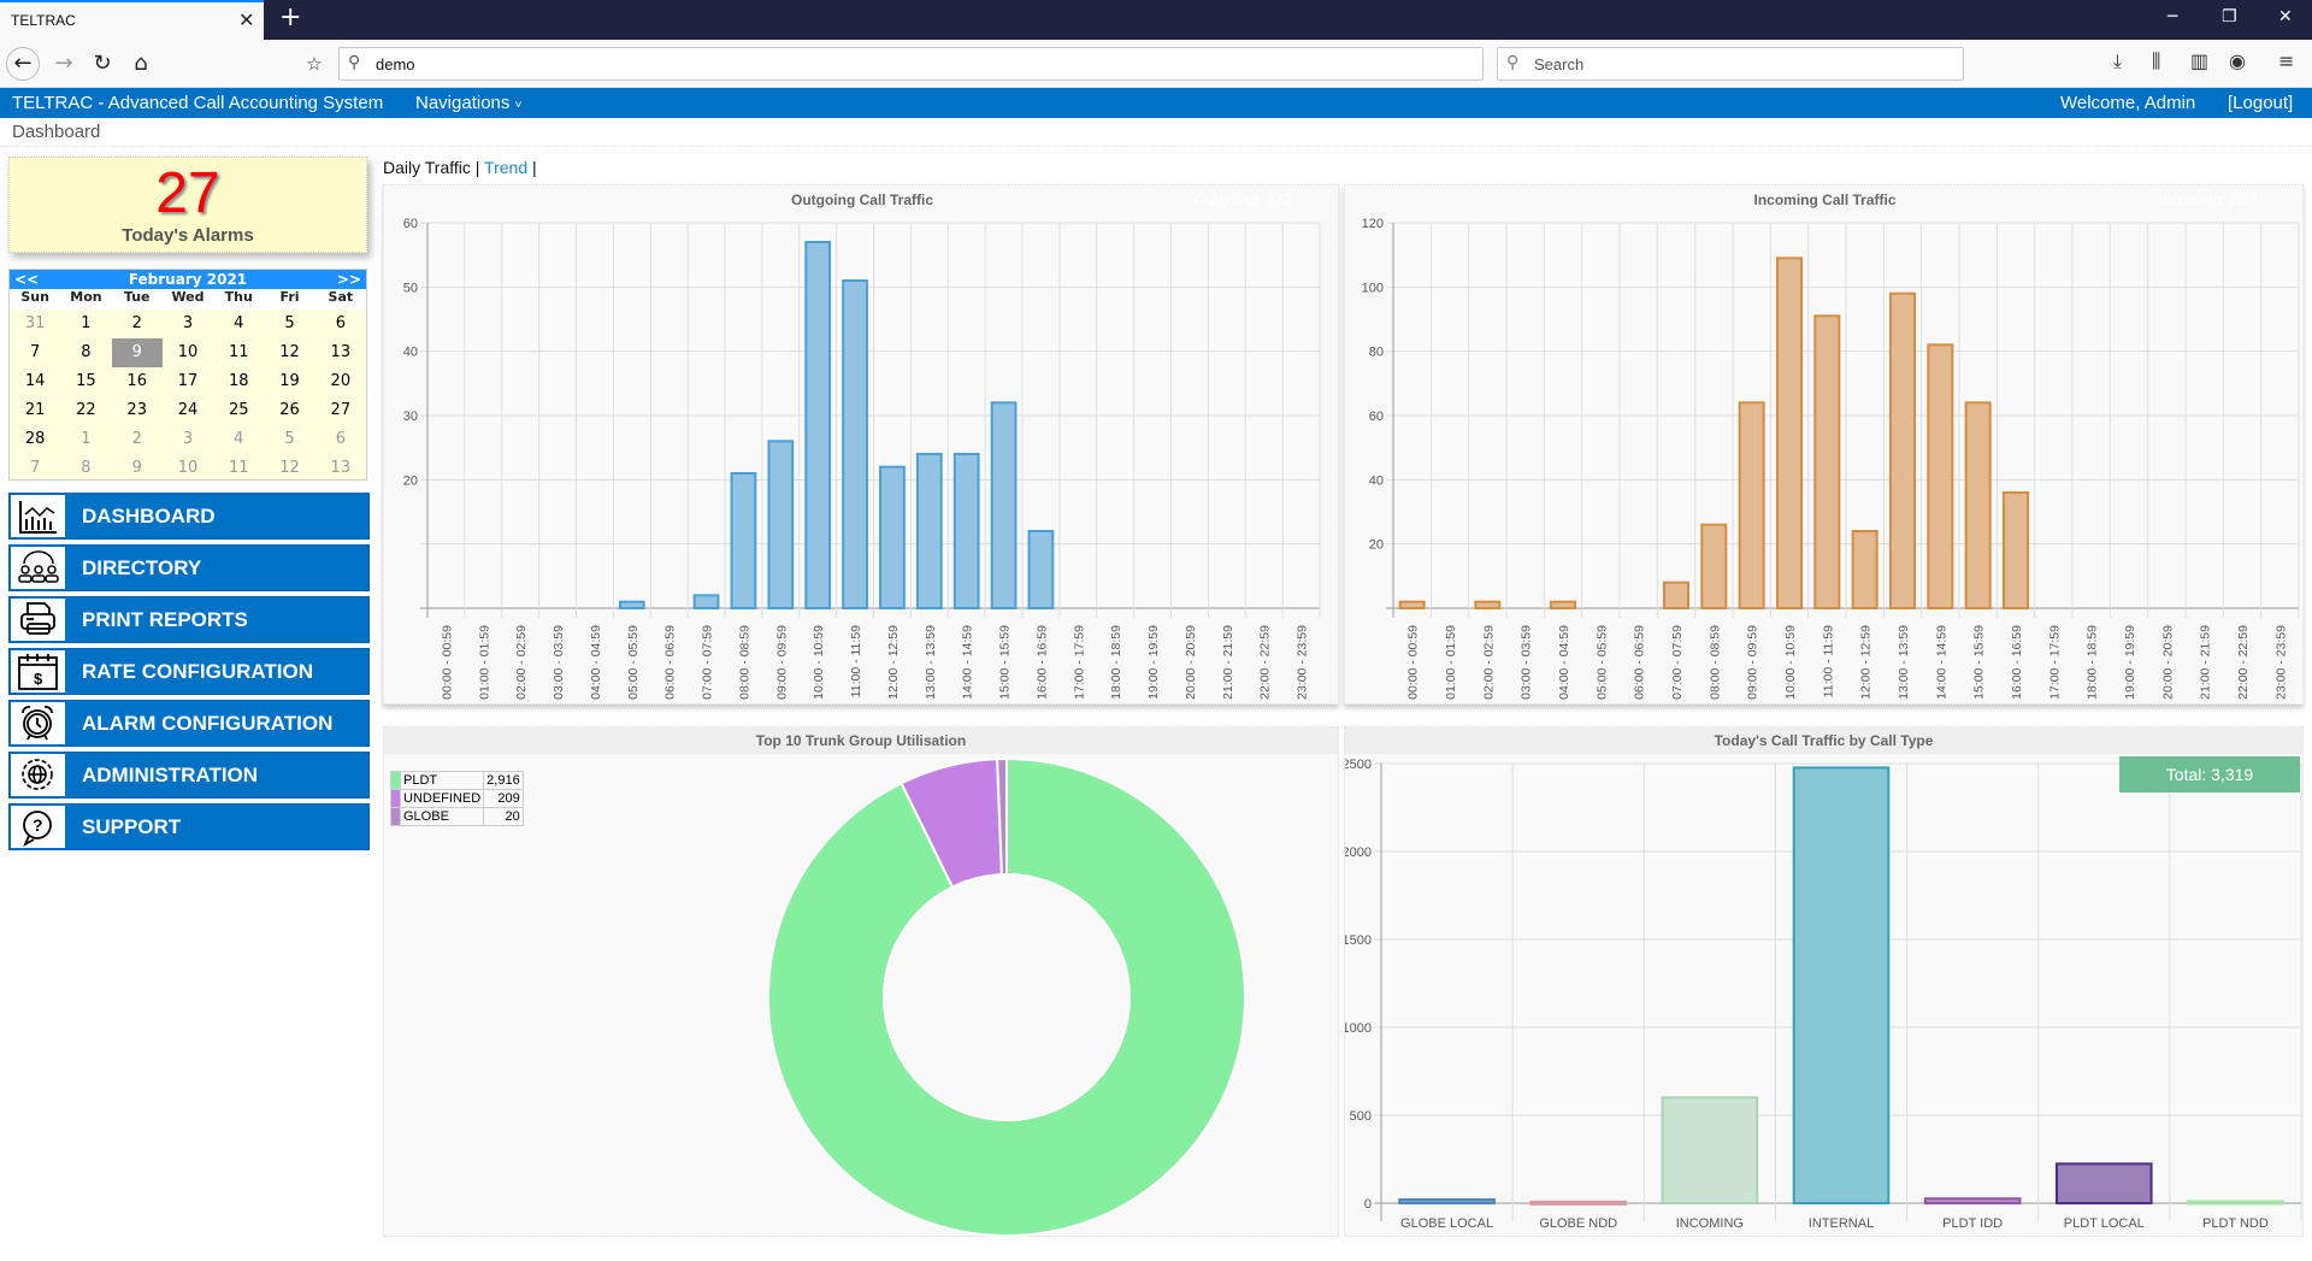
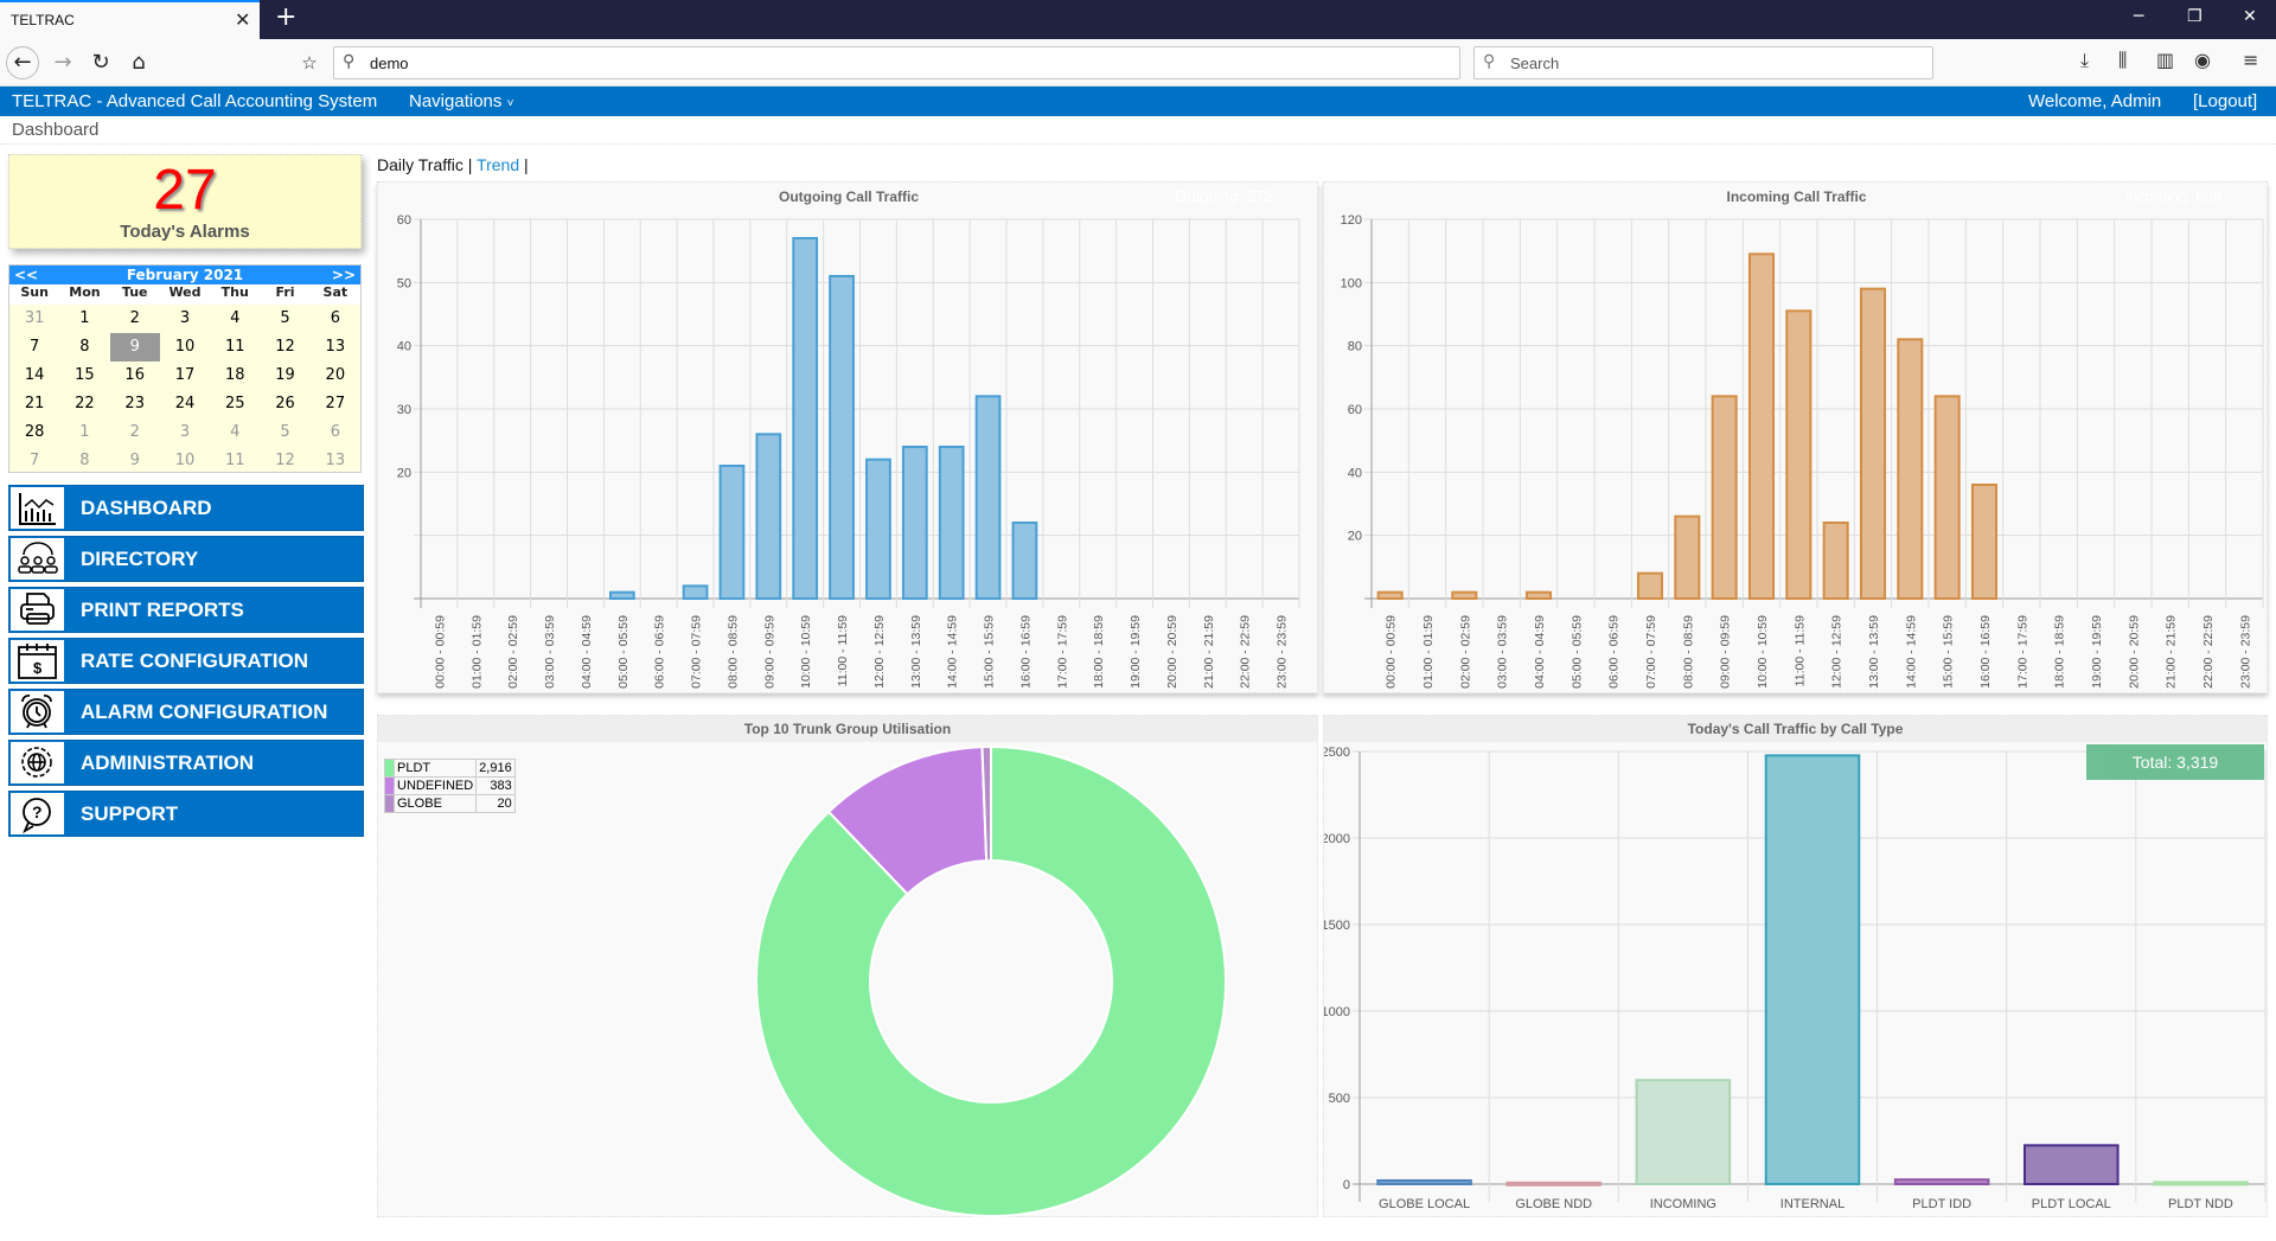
Top 10 Trunk Group Utilisation/UNDEFINED: 209 -> 383
